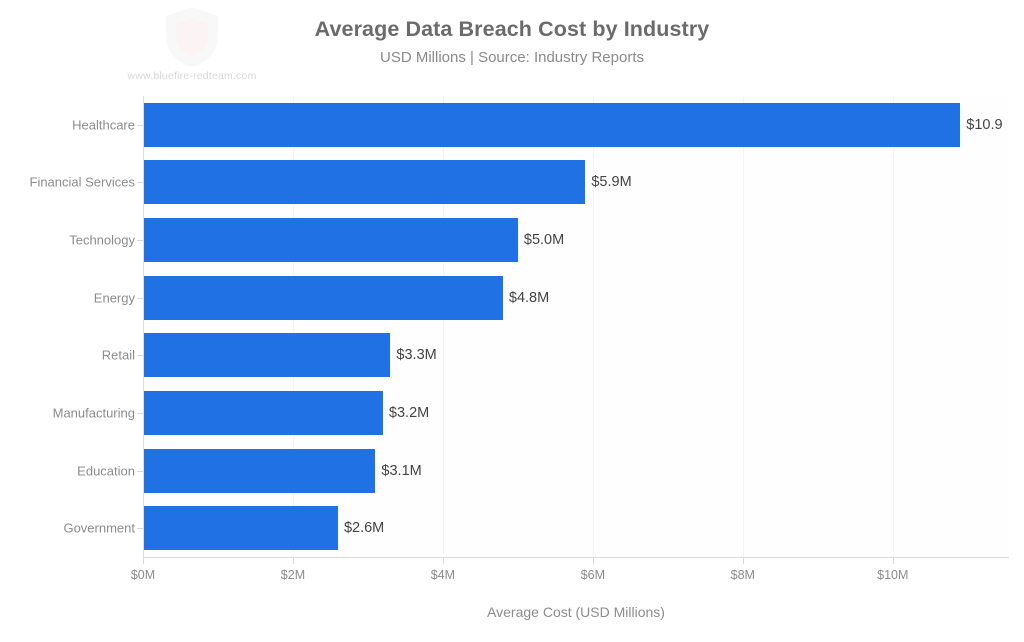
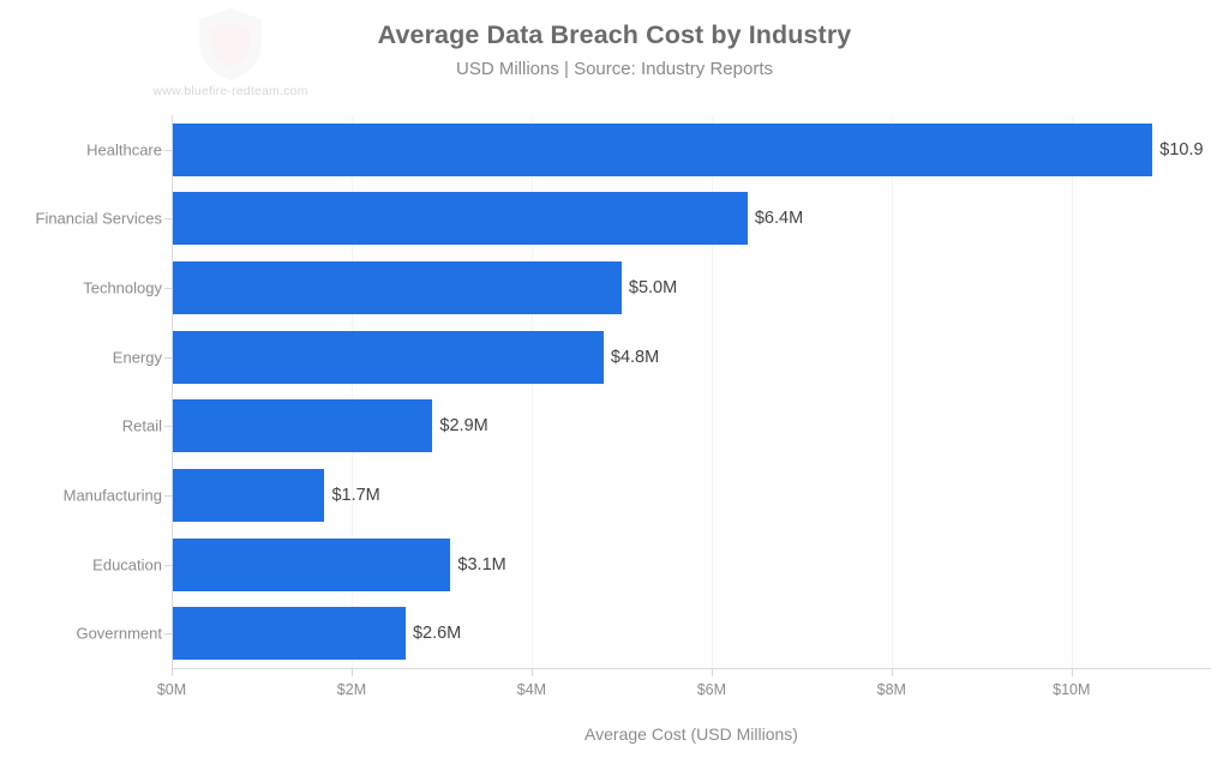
Financial Services: $5.9M -> $6.4M
Retail: $3.3M -> $2.9M
Manufacturing: $3.2M -> $1.7M
